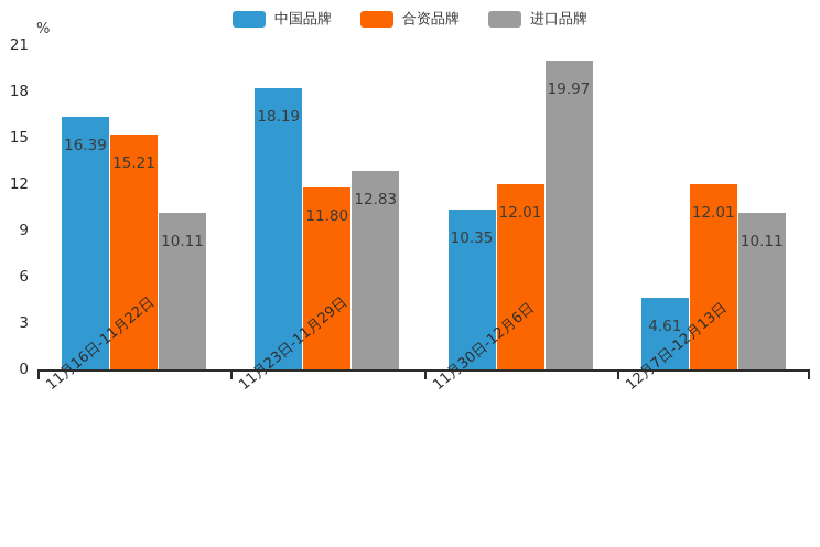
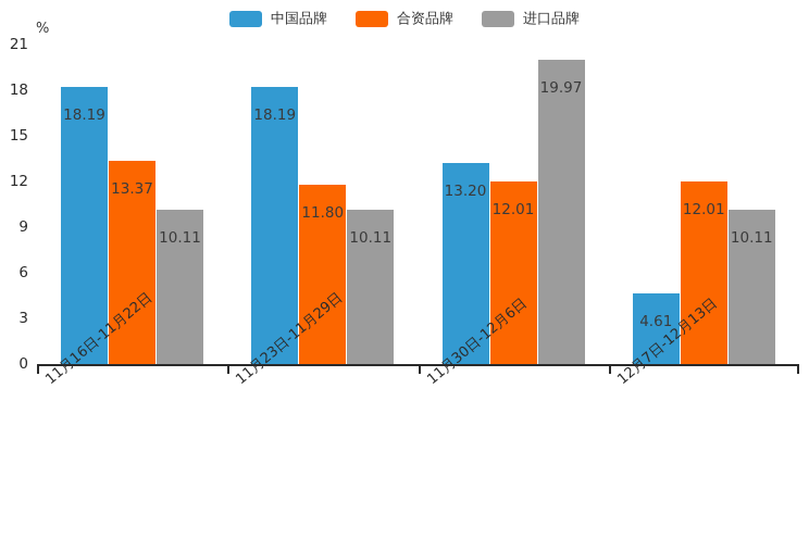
中国品牌/11月16日-11月22日: 16.39 -> 18.19
合资品牌/11月16日-11月22日: 15.21 -> 13.37
进口品牌/11月23日-11月29日: 12.83 -> 10.11
中国品牌/11月30日-12月6日: 10.35 -> 13.20
